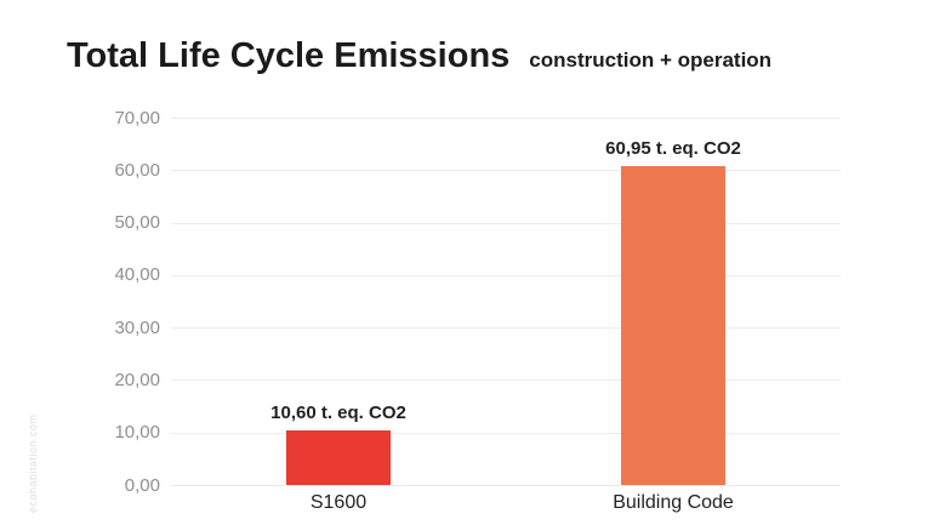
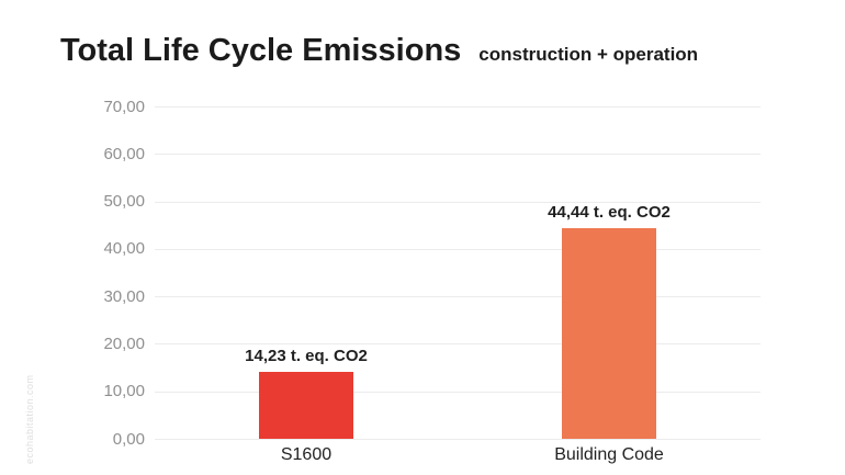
S1600: 10,60 -> 14,23
Building Code: 60,95 -> 44,44
